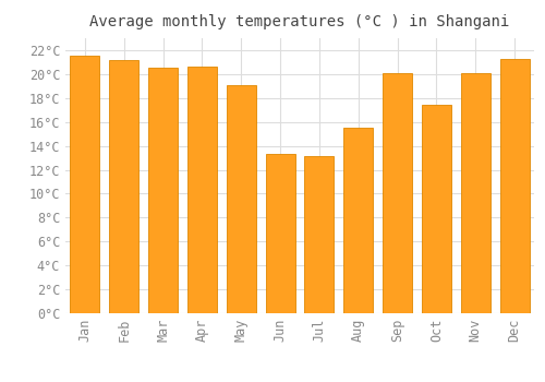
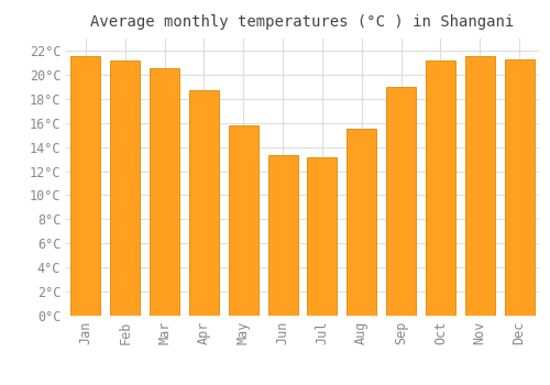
Apr: 20.6°C -> 18.7°C
May: 19.1°C -> 15.8°C
Sep: 20.1°C -> 19.0°C
Oct: 17.4°C -> 21.2°C
Nov: 20.1°C -> 21.5°C
